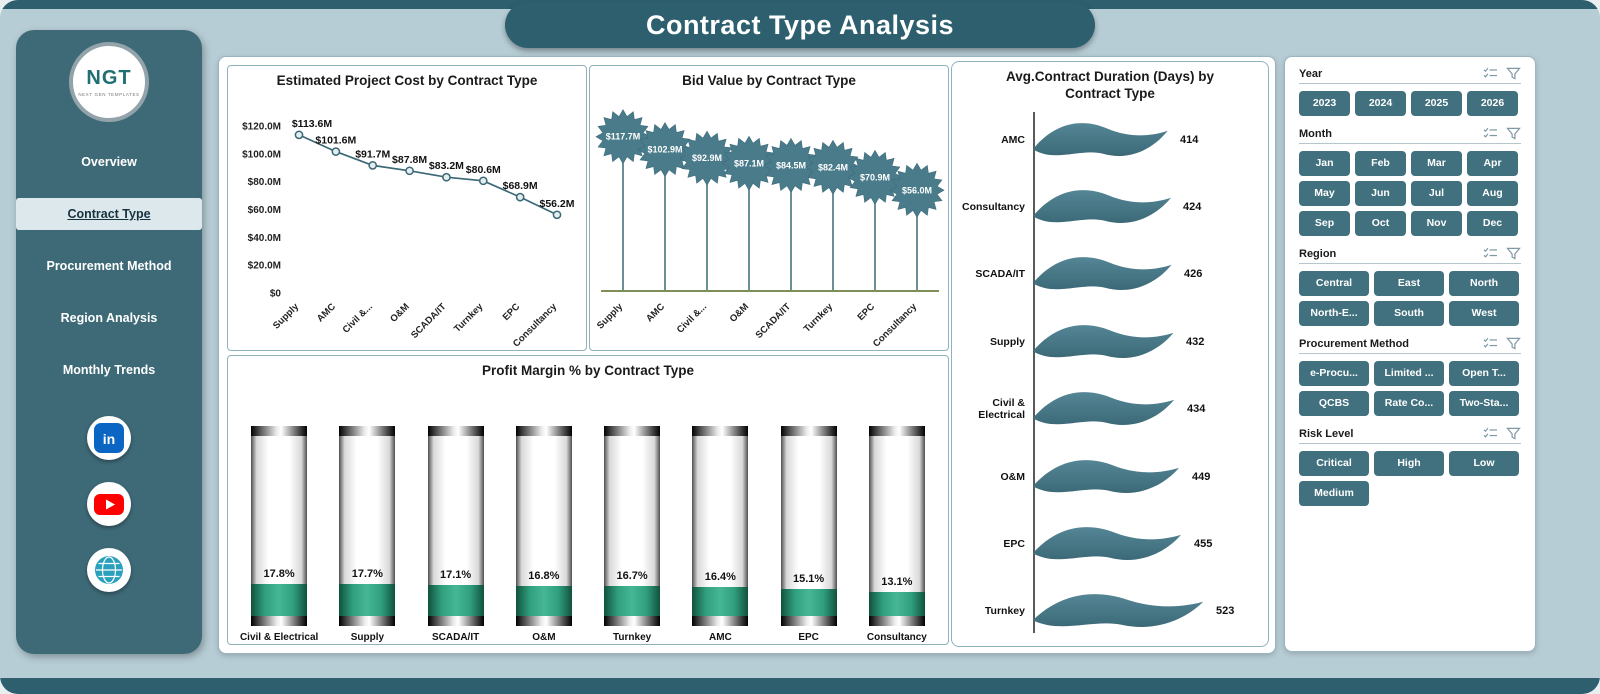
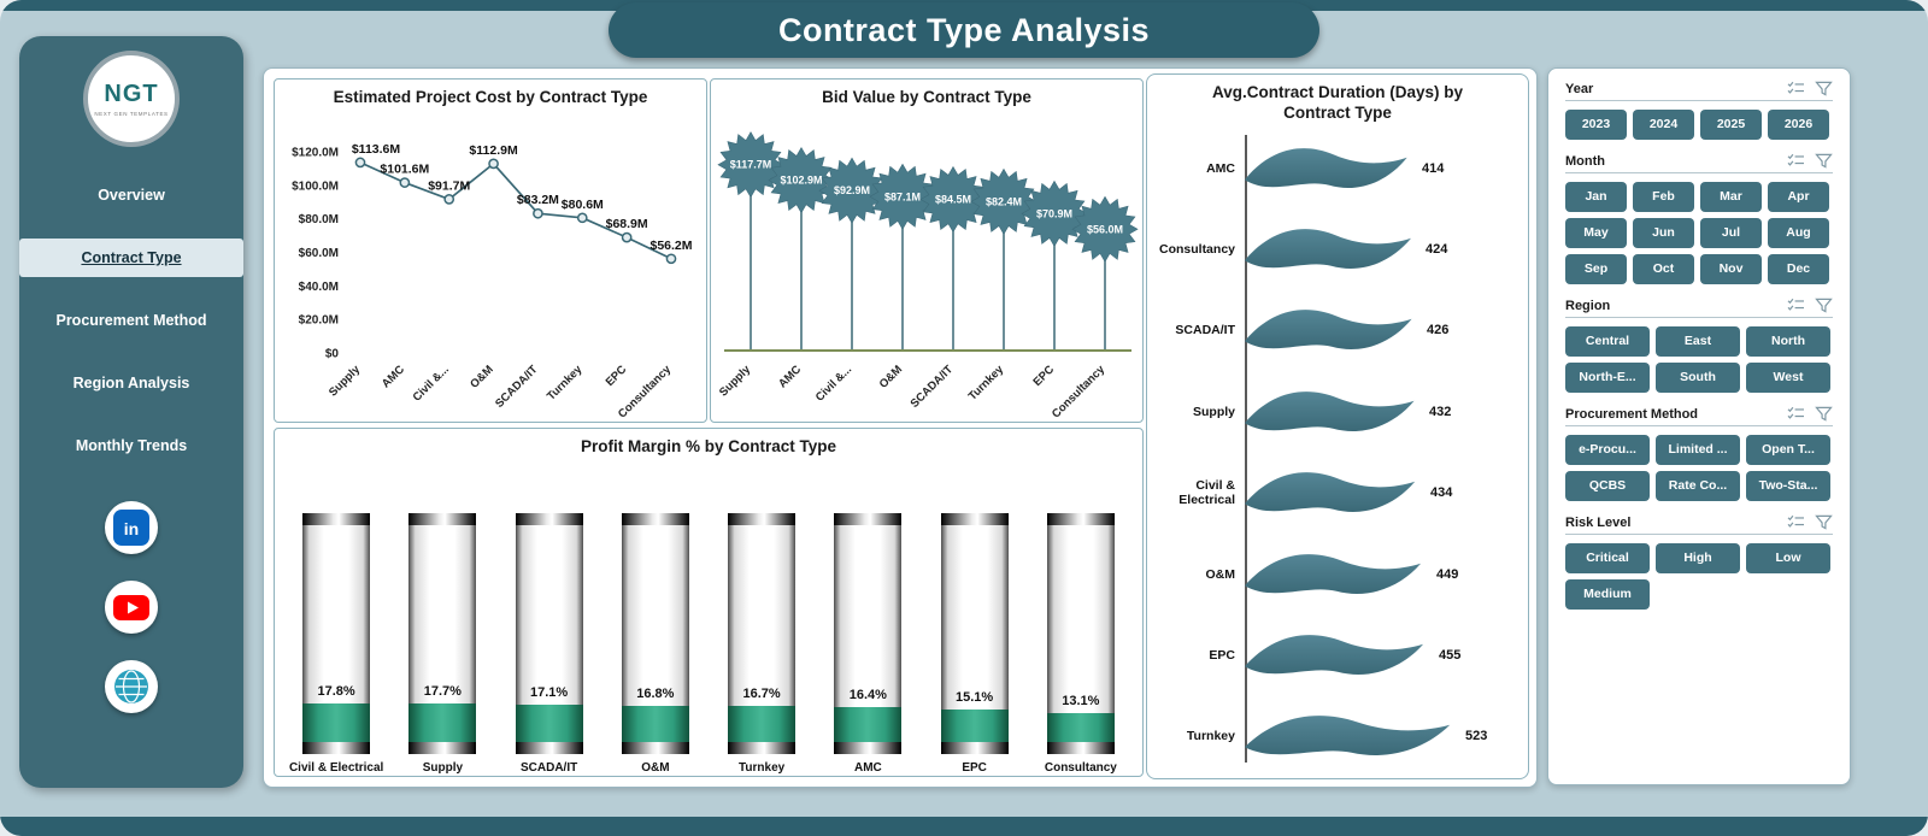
Estimated Project Cost by Contract Type/O&M: $87.8M -> $112.9M
